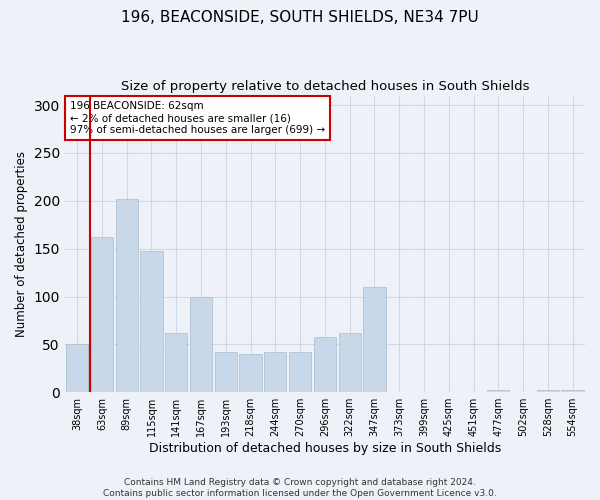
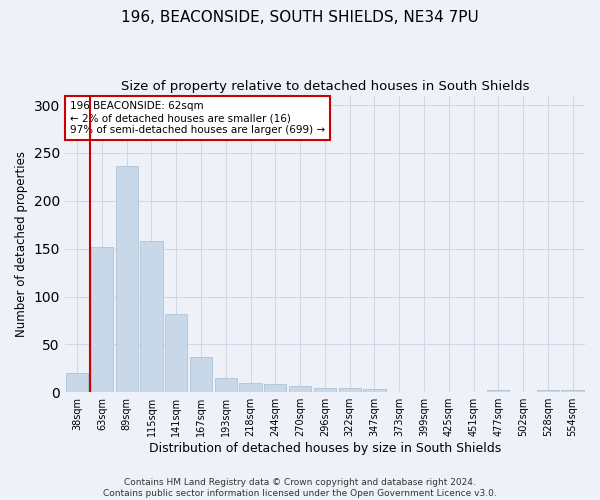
38sqm: 50 -> 20
63sqm: 162 -> 152
89sqm: 202 -> 236
115sqm: 148 -> 158
141sqm: 62 -> 82
167sqm: 100 -> 37
193sqm: 42 -> 15
218sqm: 40 -> 10
244sqm: 42 -> 9
270sqm: 42 -> 6
296sqm: 58 -> 4
322sqm: 62 -> 4
347sqm: 110 -> 3
